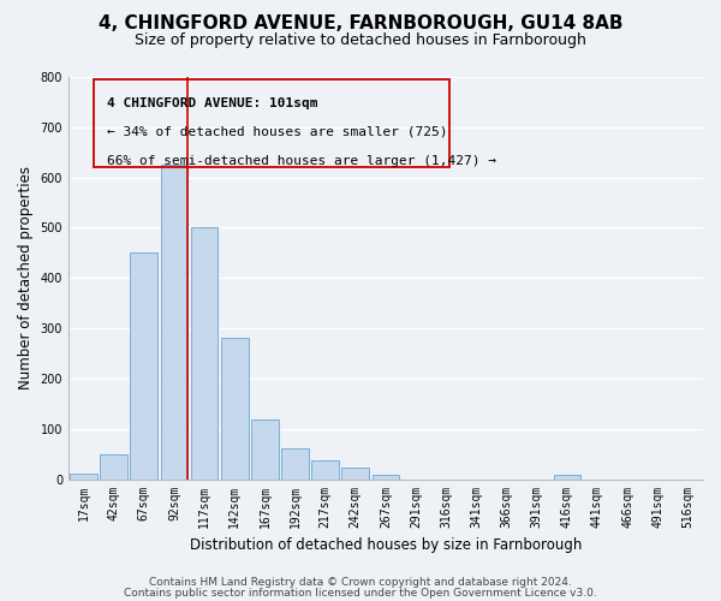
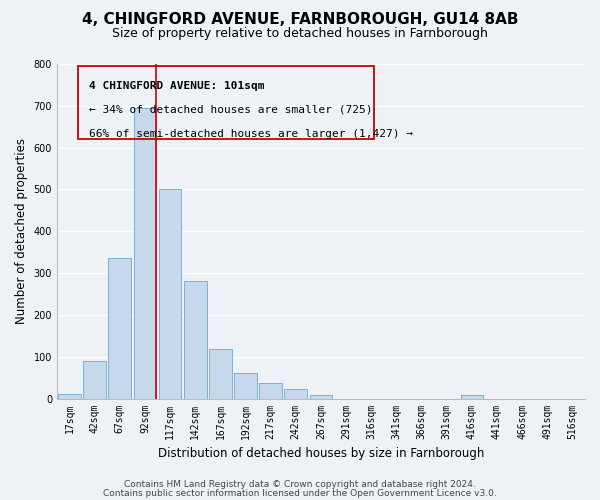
42sqm: 50 -> 90
67sqm: 450 -> 335
92sqm: 625 -> 695
